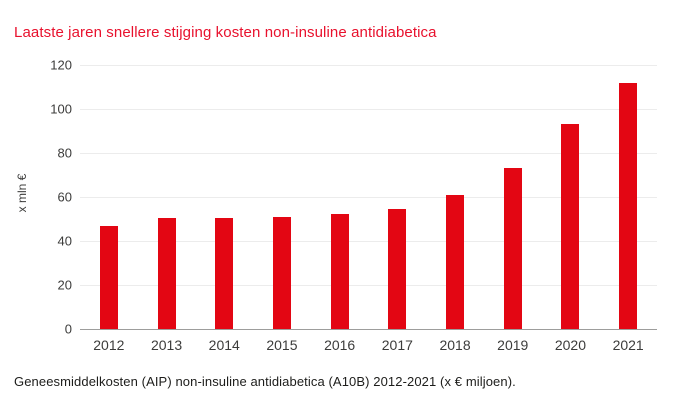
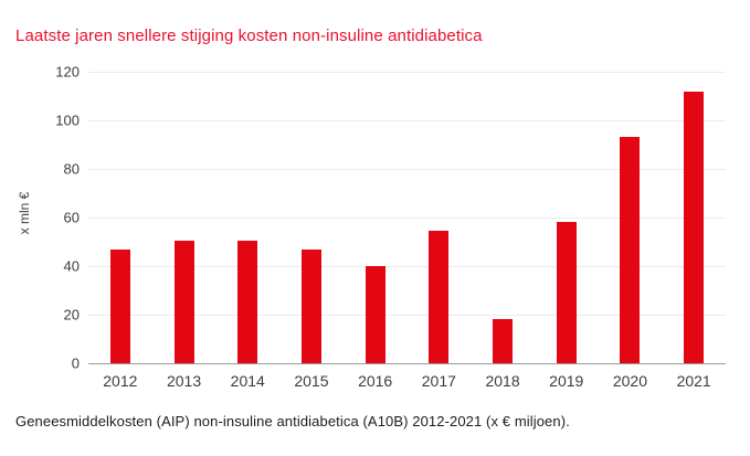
2015: 51 -> 47
2016: 52 -> 40
2018: 61 -> 18
2019: 73 -> 58
